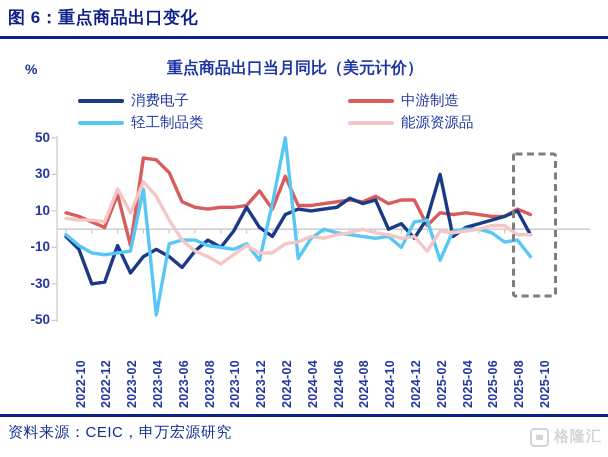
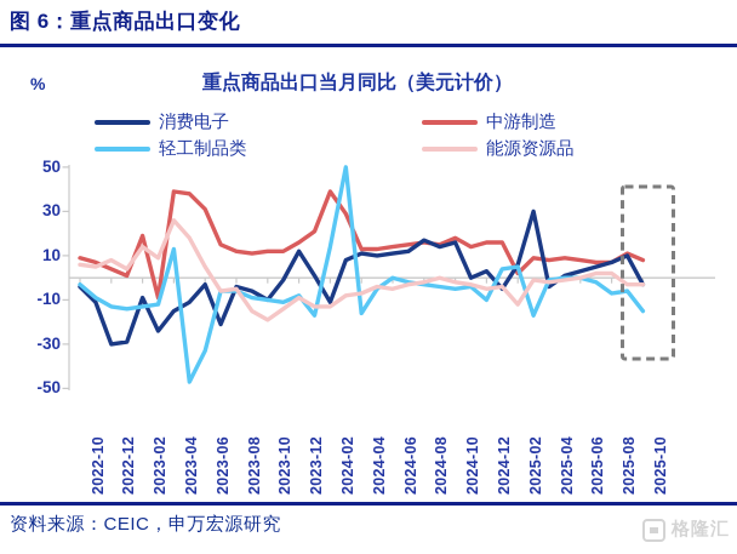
能源资源品/2022-12: 5 -> 8
能源资源品/2023-02: 22 -> 14
轻工制品类/2023-04: 22 -> 13
消费电子/2023-06: -15 -> -3
轻工制品类/2023-06: -8 -> -33
消费电子/2023-08: -12 -> -4
能源资源品/2023-08: -12 -> -5
中游制造/2023-12: 13 -> 16
消费电子/2024-02: -4 -> -11
中游制造/2024-02: 11 -> 39
